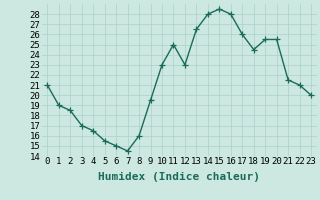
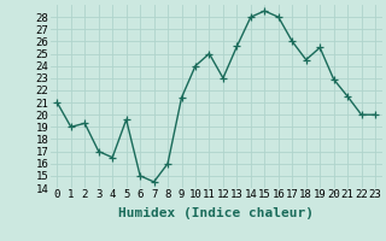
2: 18.5 -> 19.3
5: 15.5 -> 19.6
9: 19.5 -> 21.4
10: 23.0 -> 24.0
13: 26.5 -> 25.6
20: 25.5 -> 22.9
22: 21.0 -> 20.0
